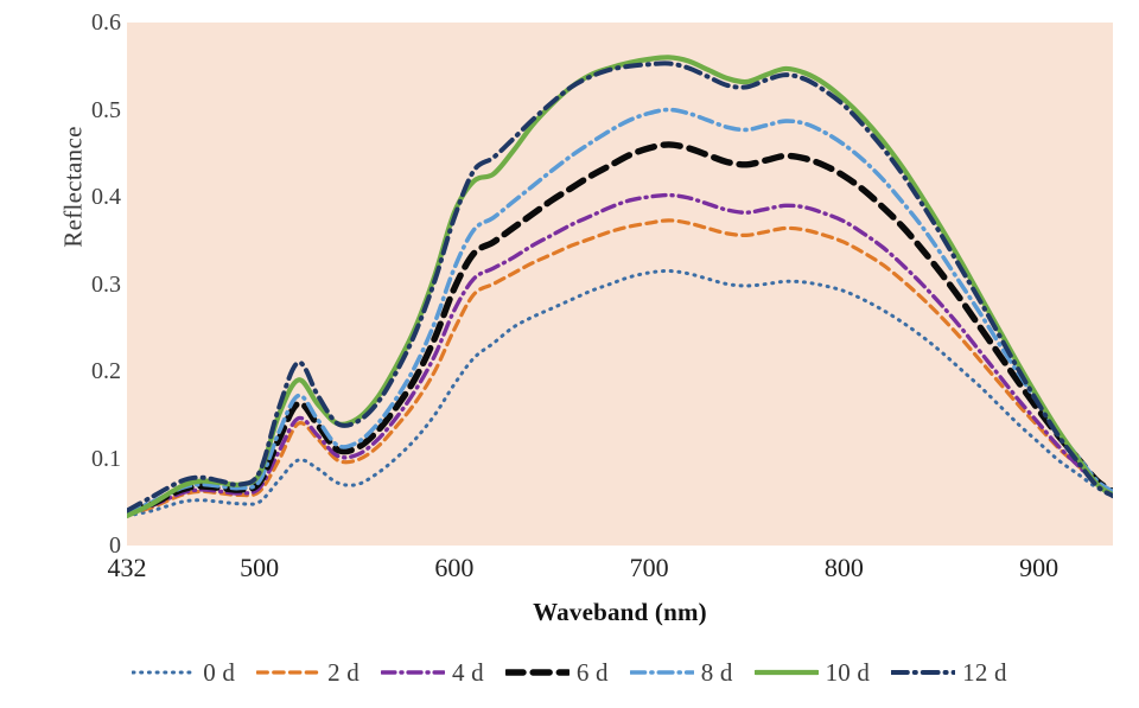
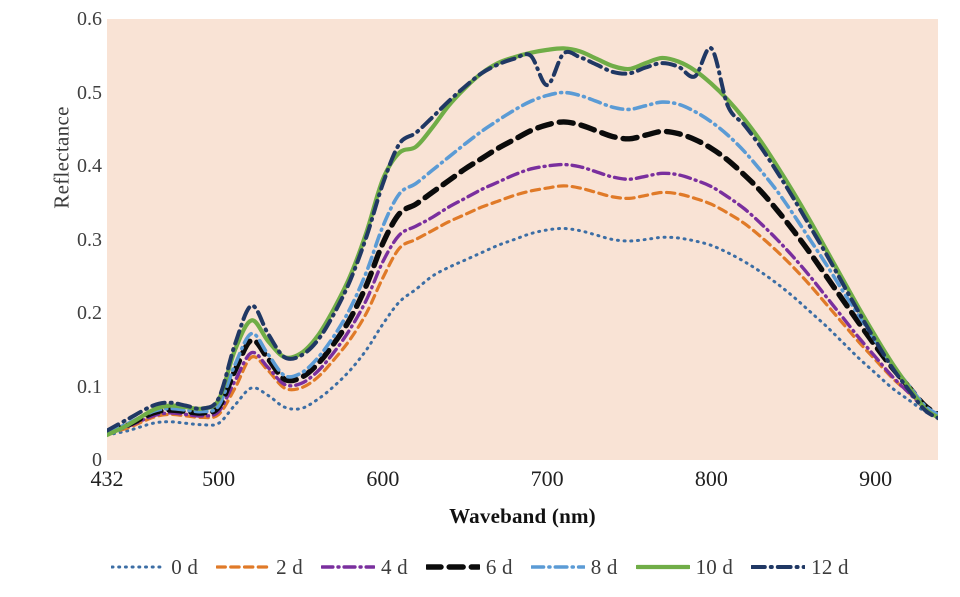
12 d/700: 0.55 -> 0.51
12 d/800: 0.51 -> 0.56
